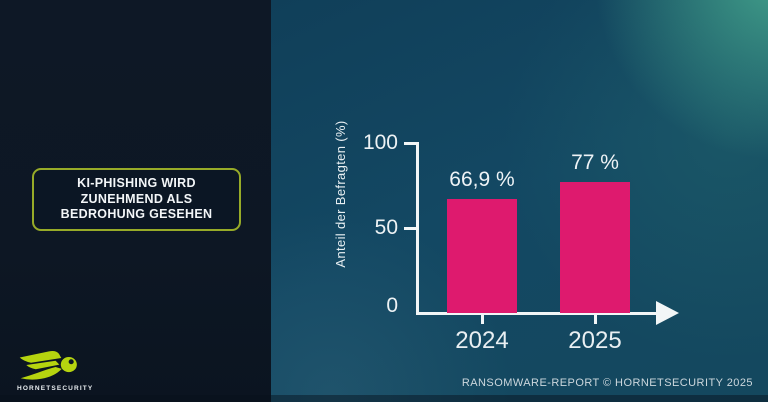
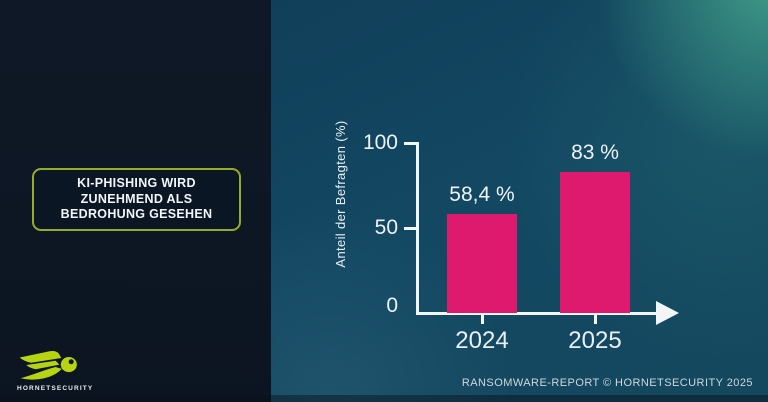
2024: 66,9 -> 58,4
2025: 77 -> 83
